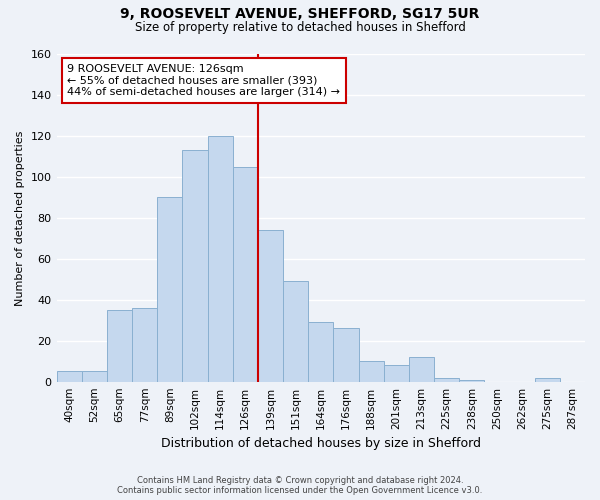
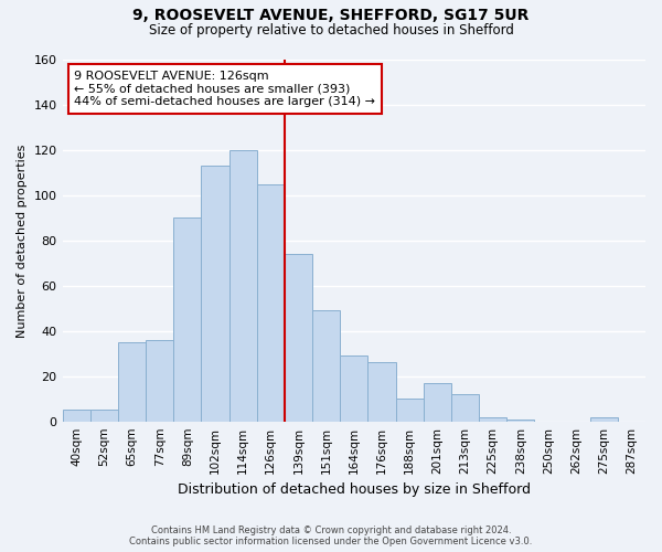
201sqm: 8 -> 17
